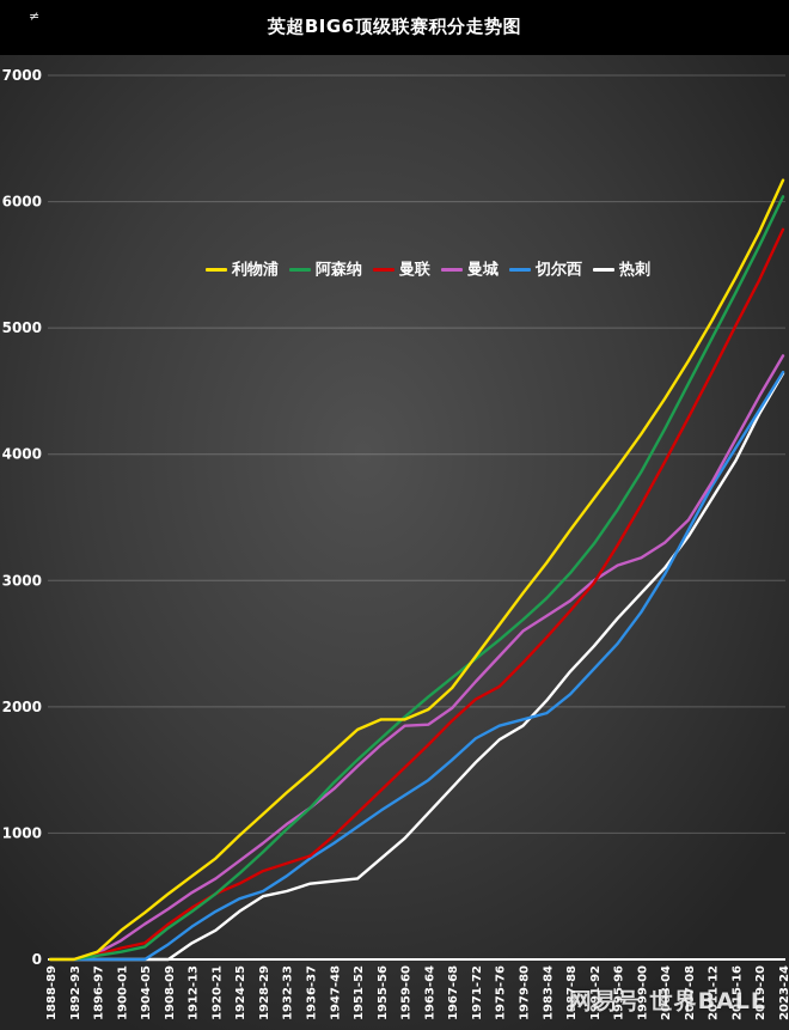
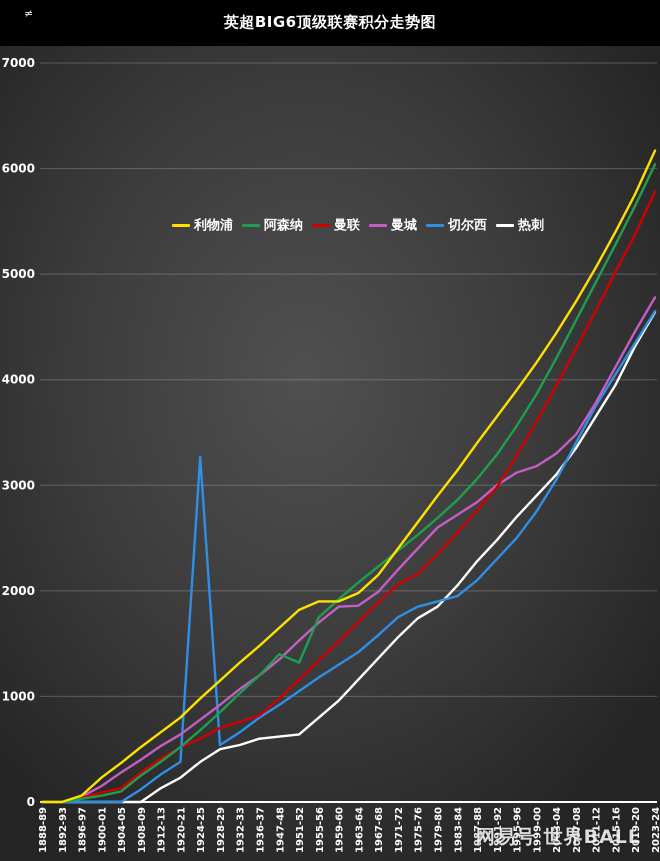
切尔西/1924-25: 480 -> 3270
阿森纳/1951-52: 1580 -> 1320
